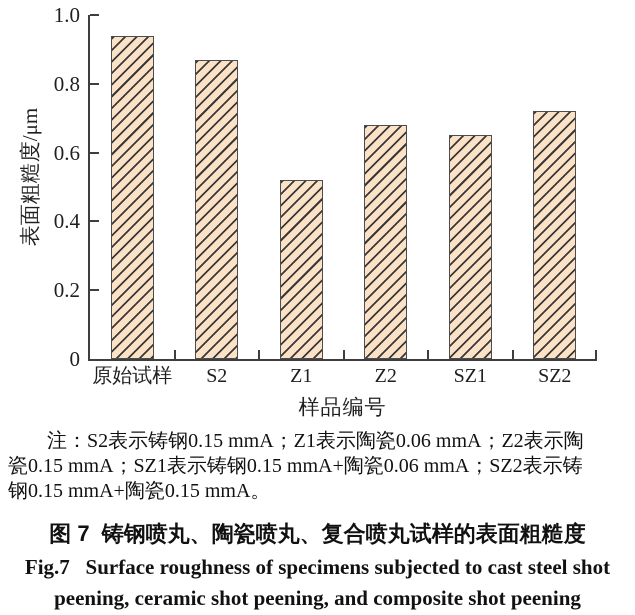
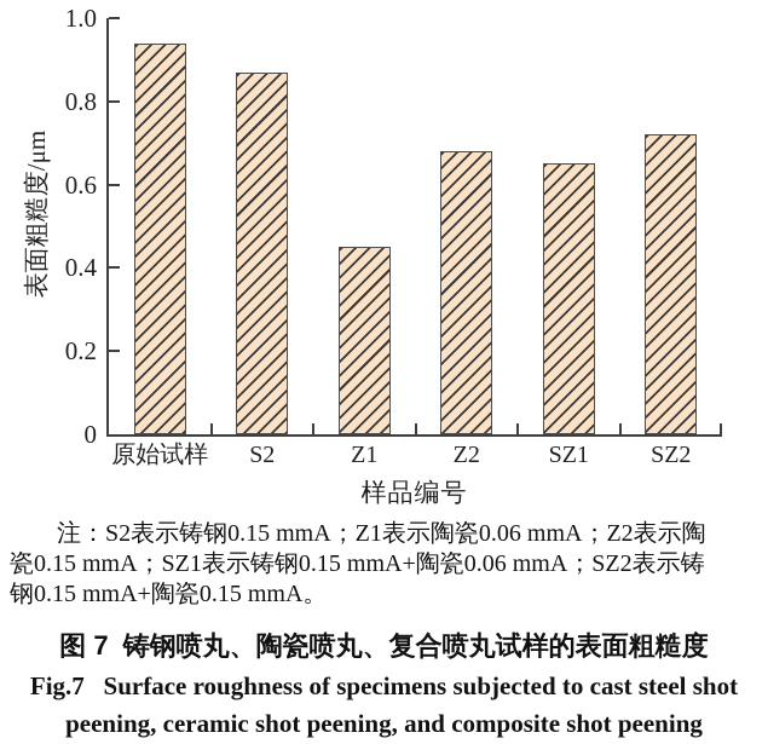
Z1: 0.52 -> 0.45
